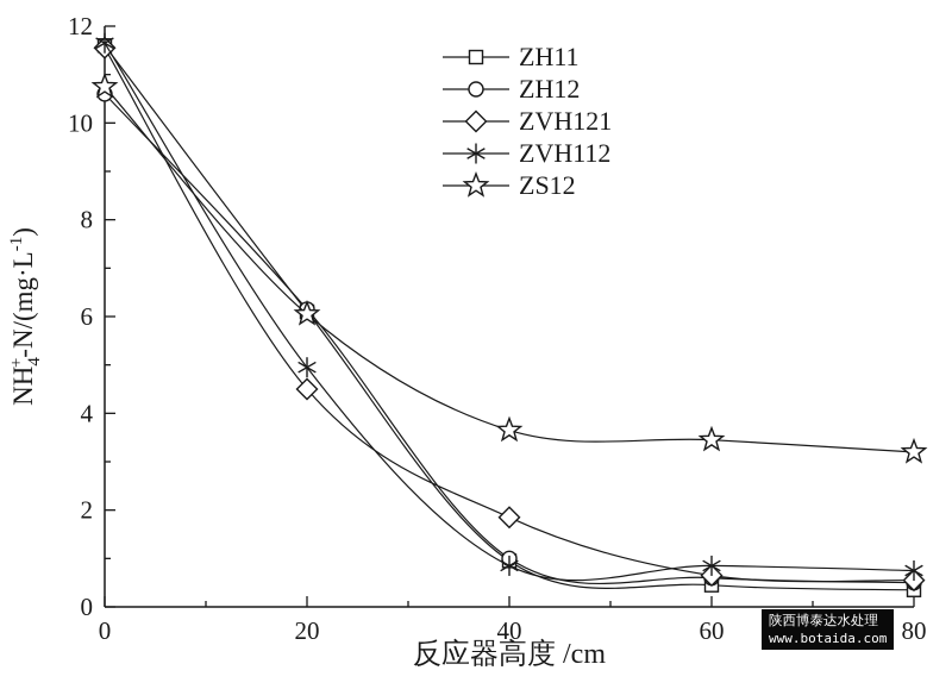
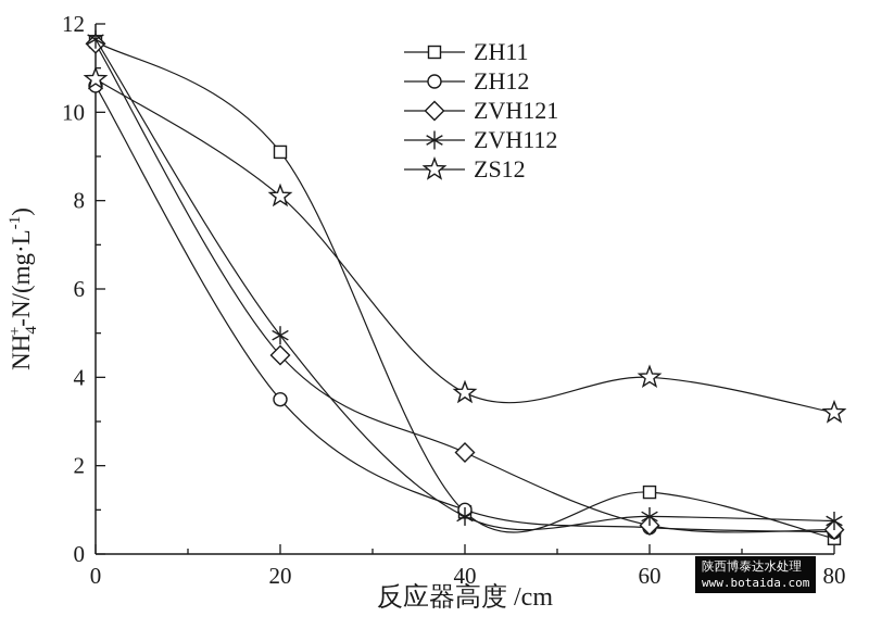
ZH11/20: 6.1 -> 9.1
ZH12/20: 6.2 -> 3.5
ZS12/20: 6.0 -> 8.1
ZVH121/40: 1.9 -> 2.3
ZH11/60: 0.5 -> 1.4
ZS12/60: 3.5 -> 4.0
